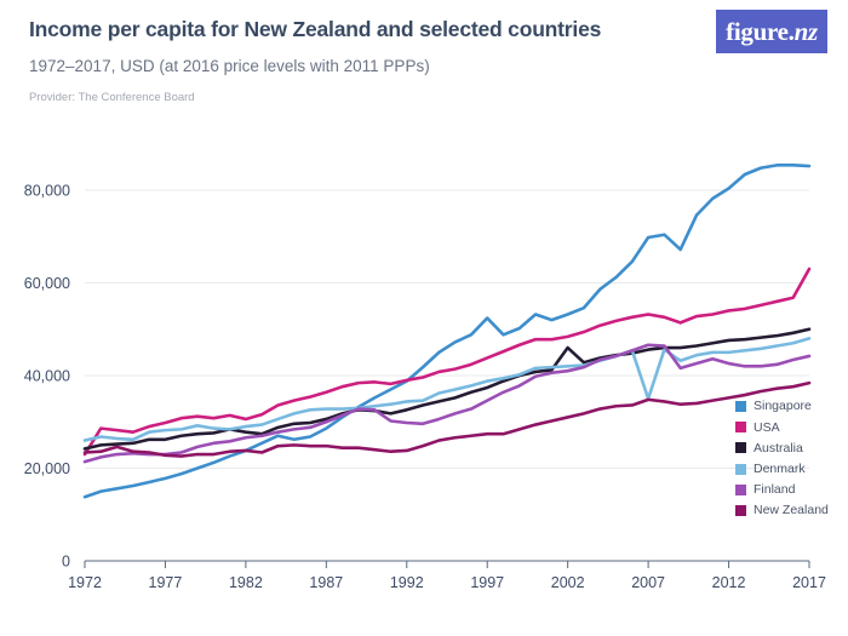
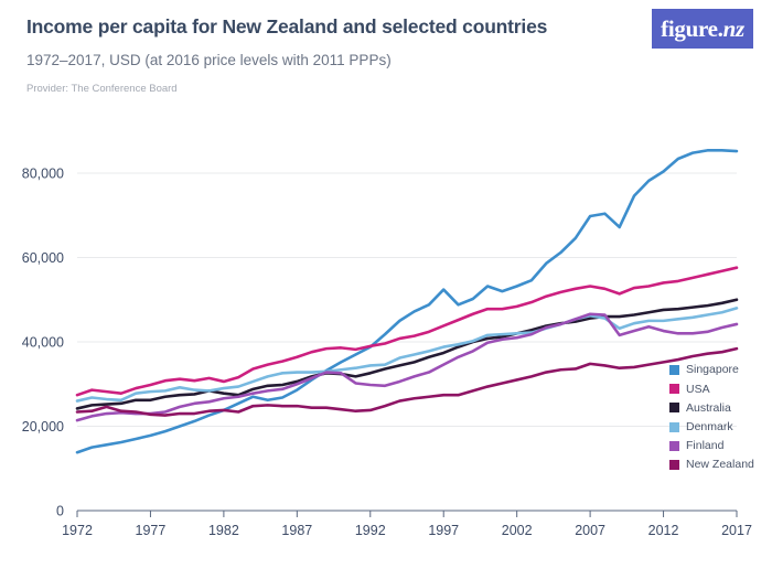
USA/1972: 23000 -> 27000
Australia/2002: 46000 -> 42000
Denmark/2007: 35000 -> 46000
USA/2017: 63000 -> 58000
